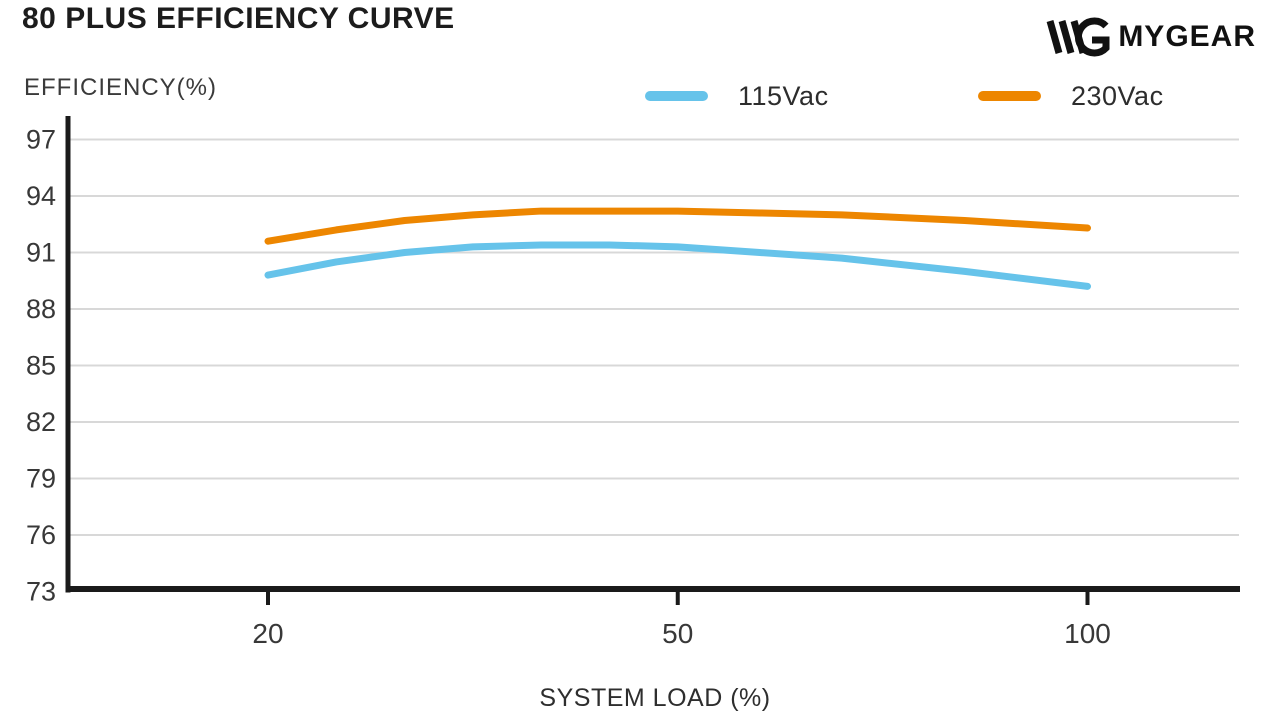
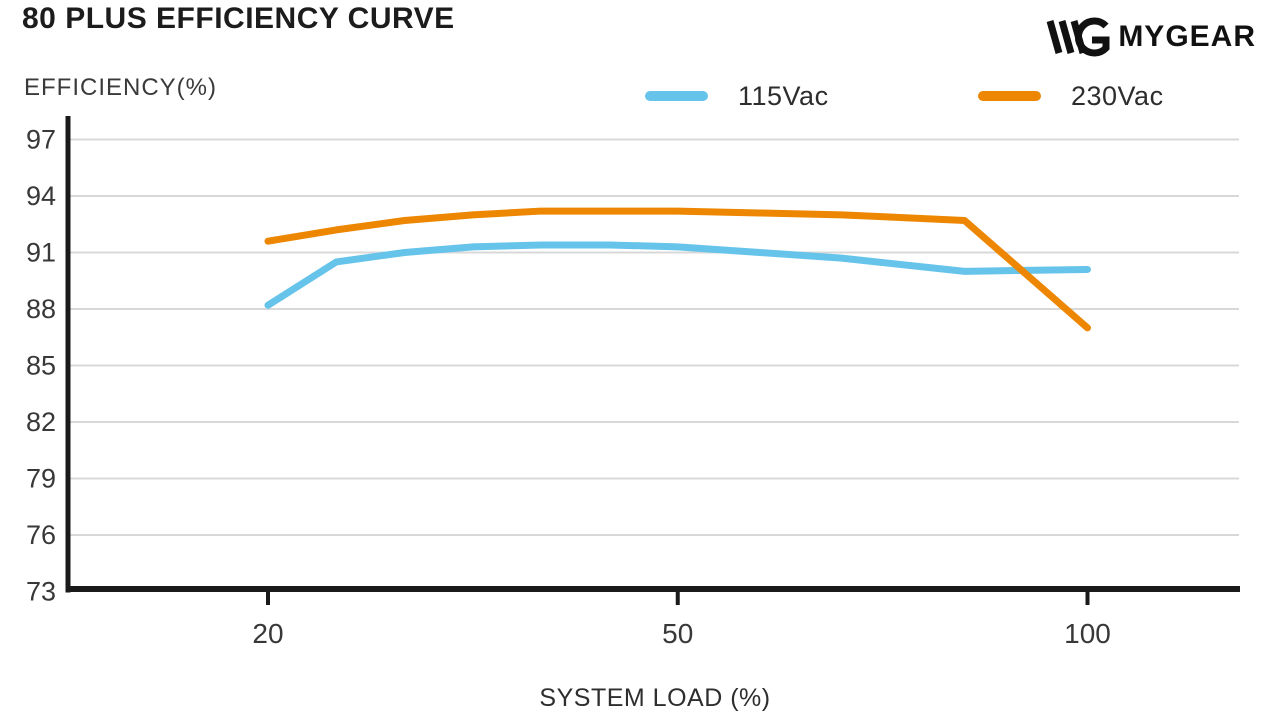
115Vac/20: 89.8 -> 88.2
115Vac/100: 89.2 -> 90.1
230Vac/100: 92.3 -> 87.0
